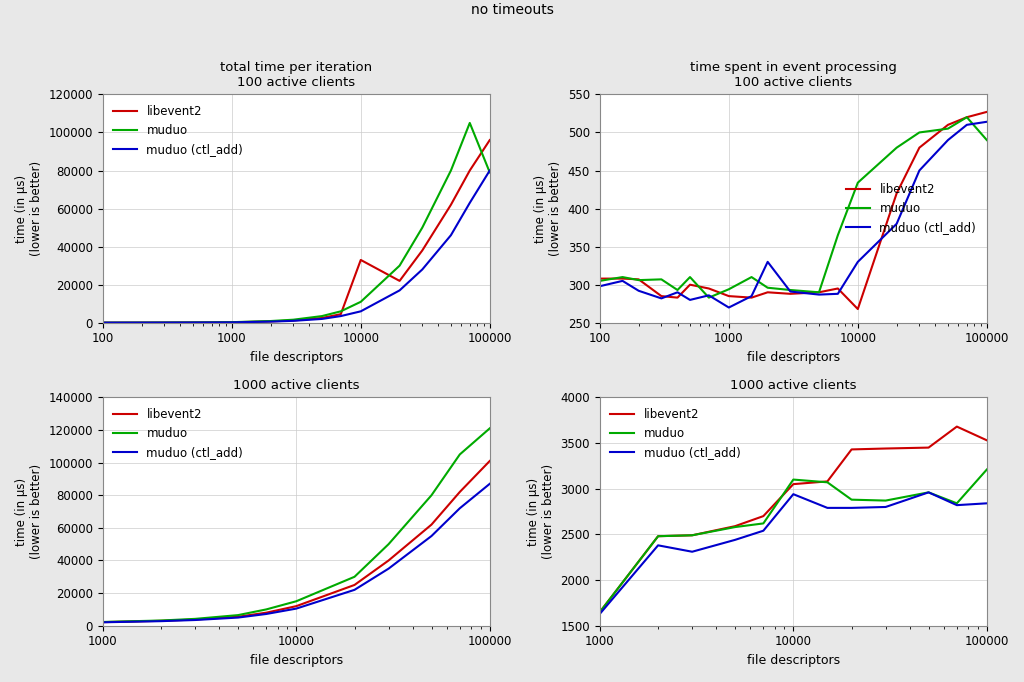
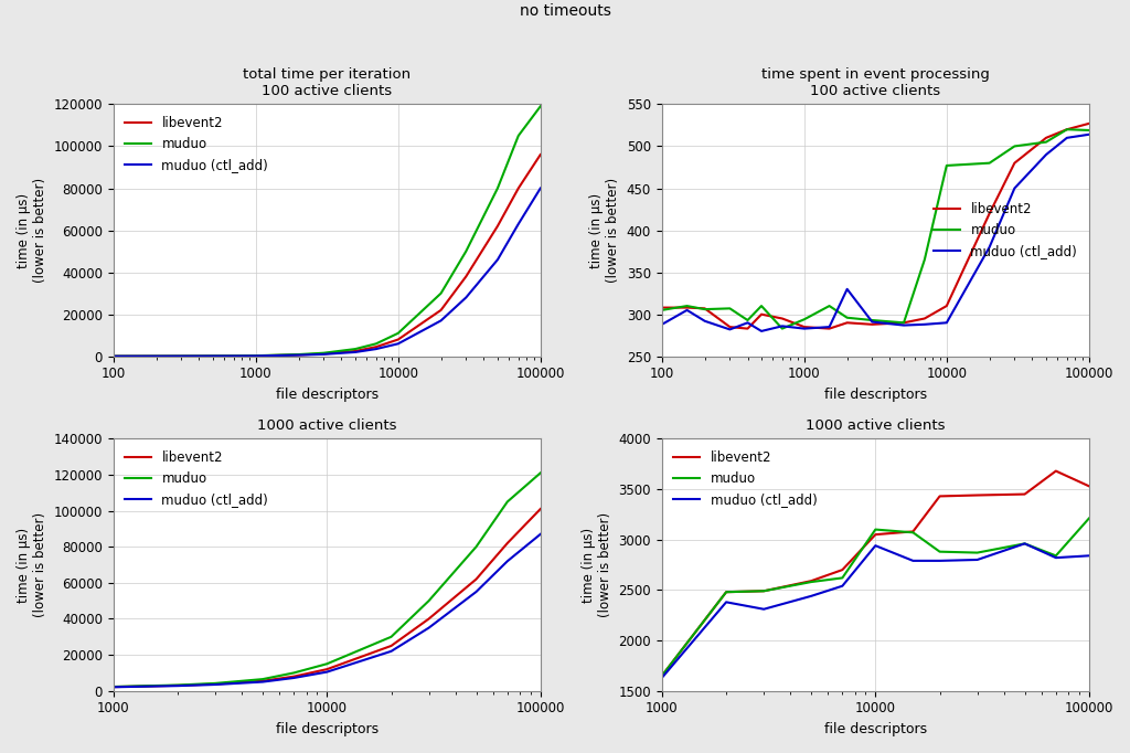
total time per iteration 100 active clients/libevent2/10000: 33000 -> 8000
total time per iteration 100 active clients/muduo/100000: 79000 -> 119000
time spent in event processing 100 active clients/muduo (ctl_add)/100: 298 -> 288
time spent in event processing 100 active clients/muduo (ctl_add)/1000: 270 -> 283
time spent in event processing 100 active clients/libevent2/10000: 268 -> 310
time spent in event processing 100 active clients/muduo/10000: 434 -> 477
time spent in event processing 100 active clients/muduo (ctl_add)/10000: 330 -> 290
time spent in event processing 100 active clients/muduo/100000: 490 -> 519
